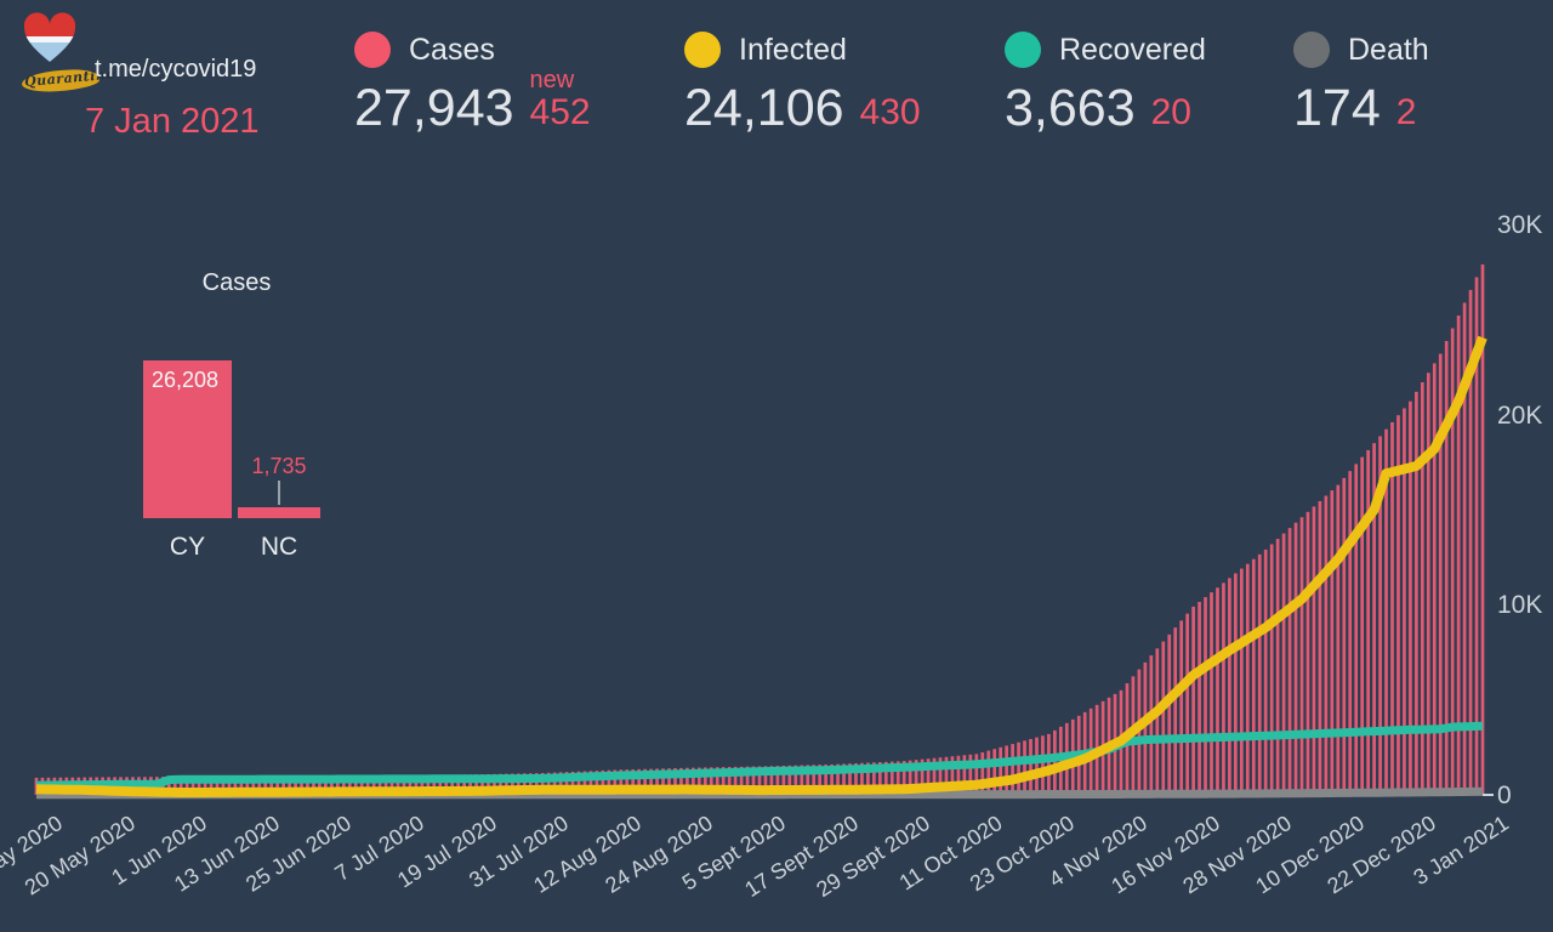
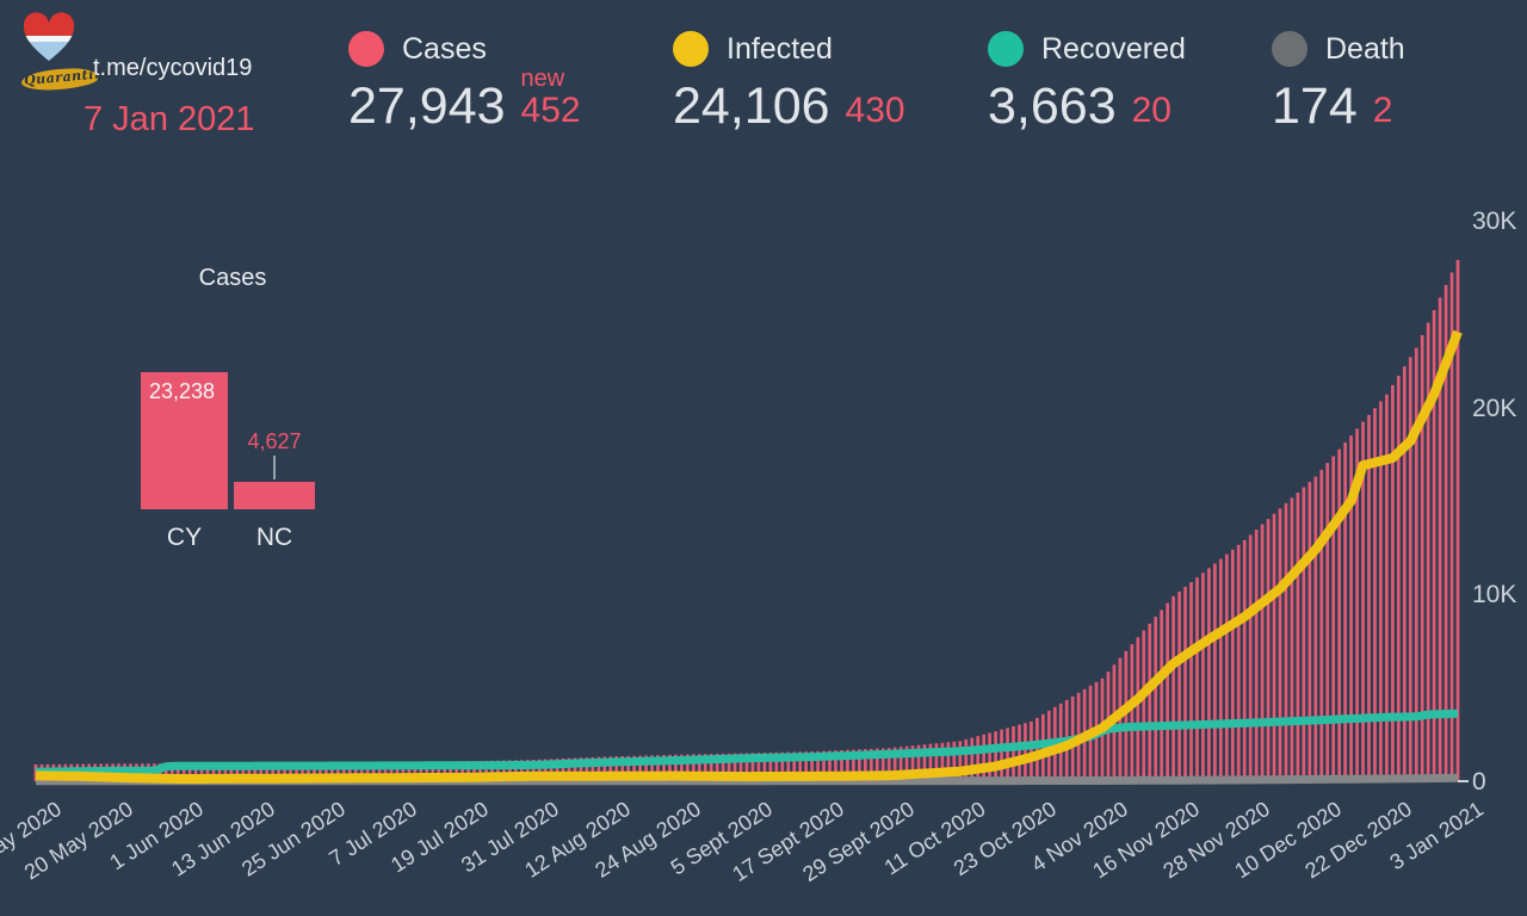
Cases/CY: 26,208 -> 23,238
Cases/NC: 1,735 -> 4,627
